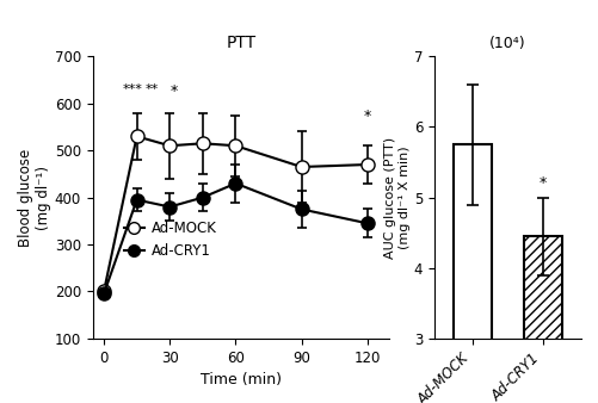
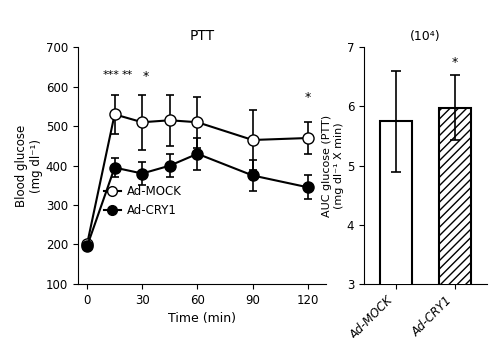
(10⁴)/Ad-CRY1: 4.45 -> 5.98
